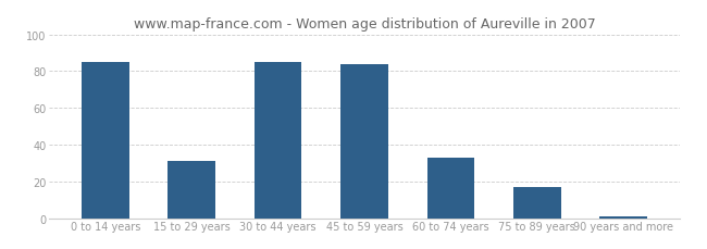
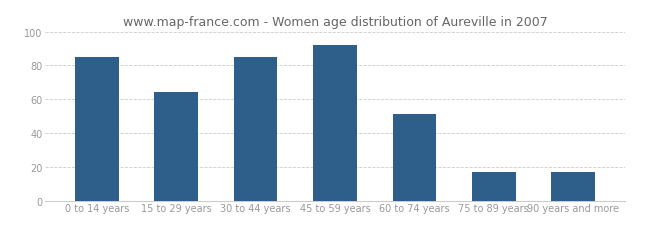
15 to 29 years: 31 -> 64
45 to 59 years: 84 -> 92
60 to 74 years: 33 -> 51
90 years and more: 1 -> 17
